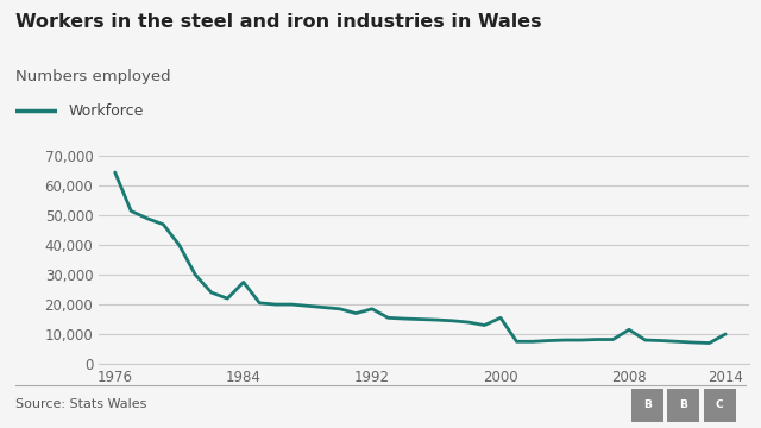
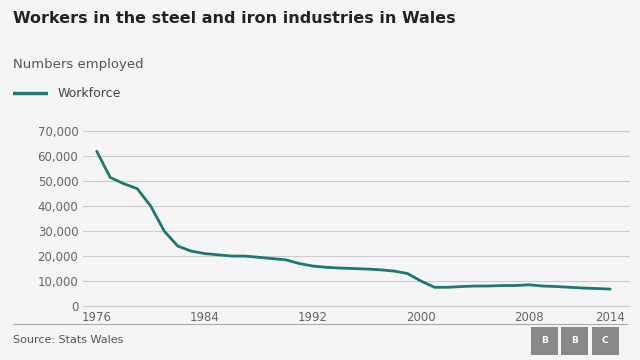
1976: 64,500 -> 62,000
1984: 27,500 -> 21,000
1992: 18,500 -> 16,000
2000: 15,500 -> 10,000
2008: 11,500 -> 8,500
2014: 10,000 -> 6,800
